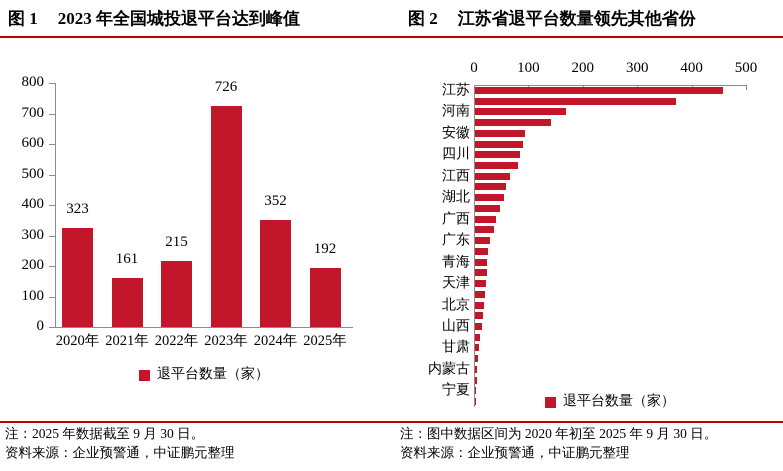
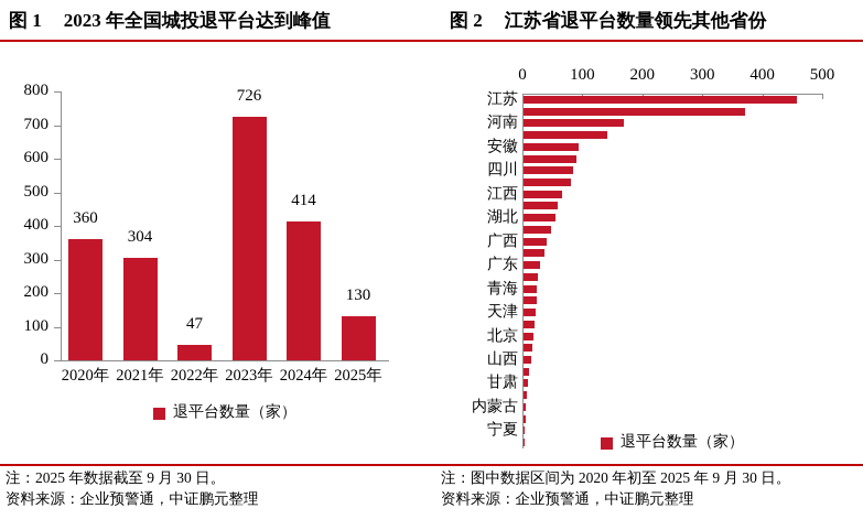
2023 年全国城投退平台达到峰值/2020年: 323 -> 360
2023 年全国城投退平台达到峰值/2021年: 161 -> 304
2023 年全国城投退平台达到峰值/2022年: 215 -> 47
2023 年全国城投退平台达到峰值/2024年: 352 -> 414
2023 年全国城投退平台达到峰值/2025年: 192 -> 130
